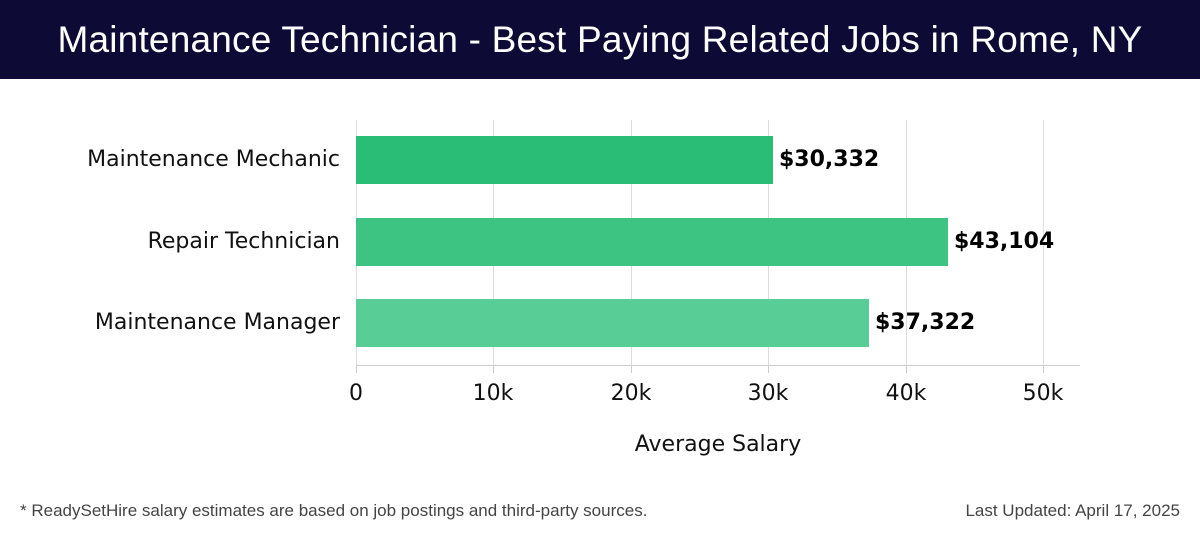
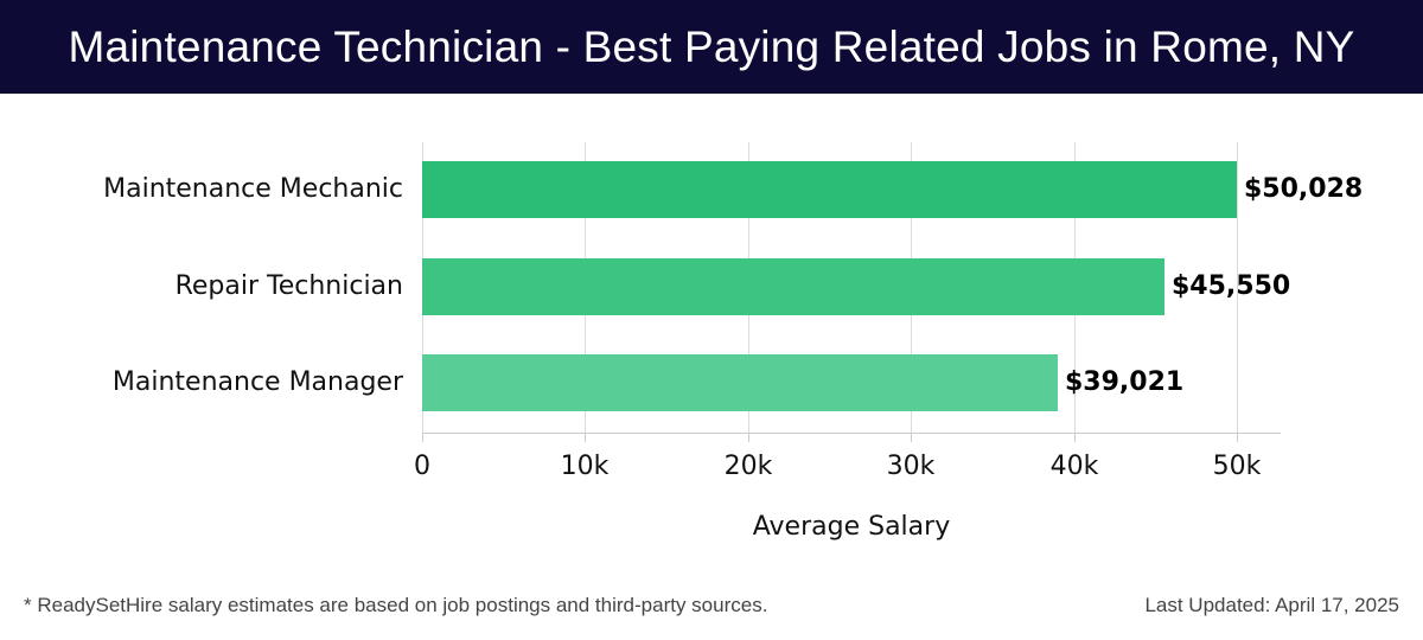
Maintenance Mechanic: $30,332 -> $50,028
Repair Technician: $43,104 -> $45,550
Maintenance Manager: $37,322 -> $39,021
